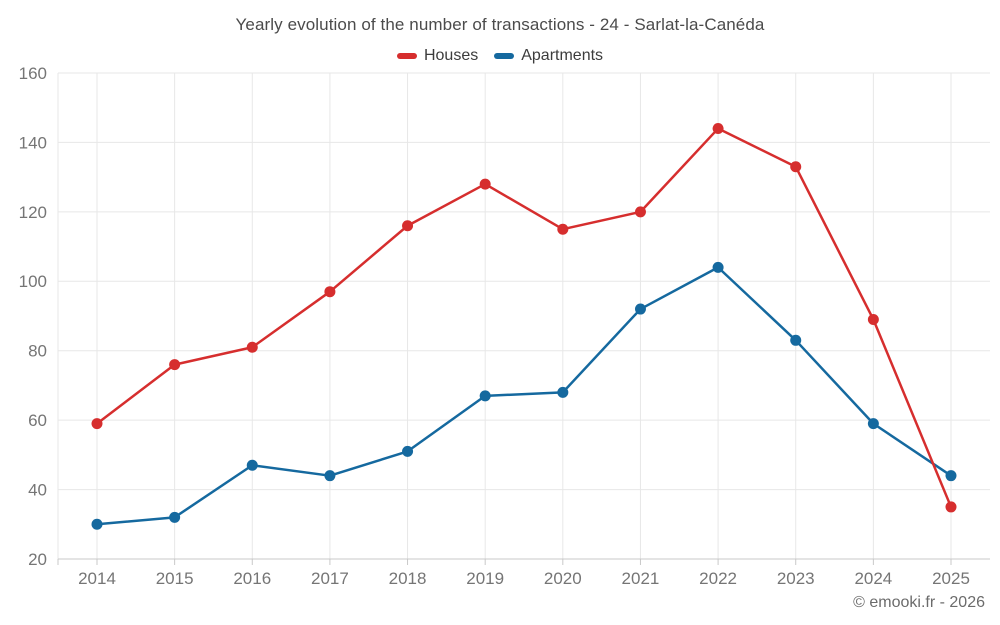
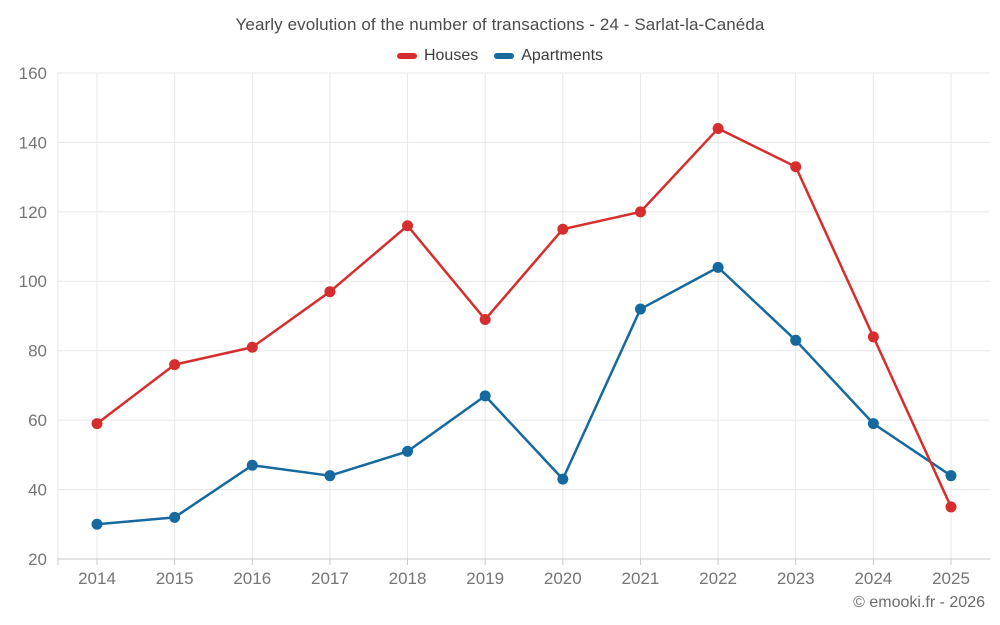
Houses/2019: 128 -> 89
Apartments/2020: 68 -> 43
Houses/2024: 89 -> 84
